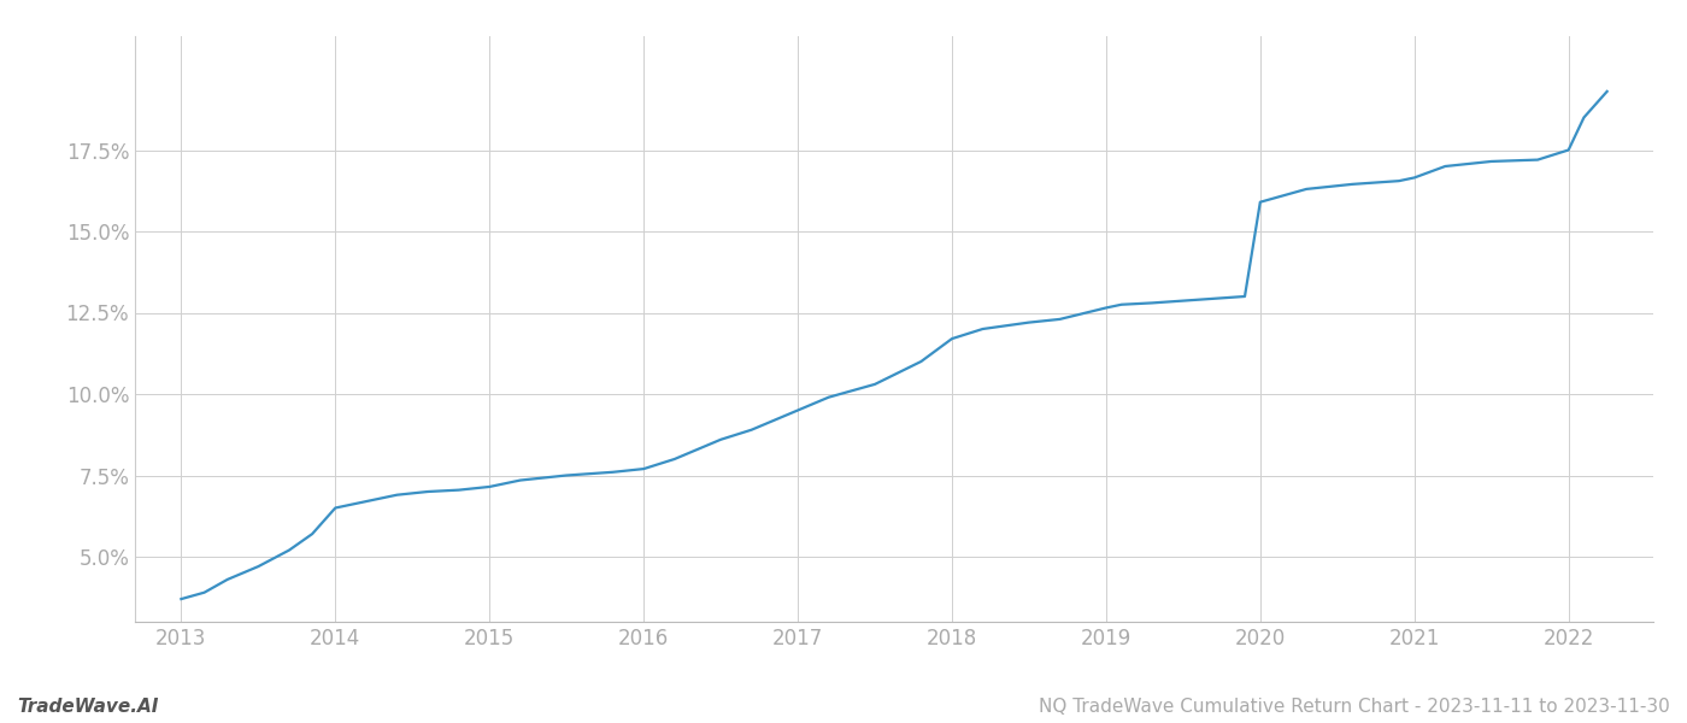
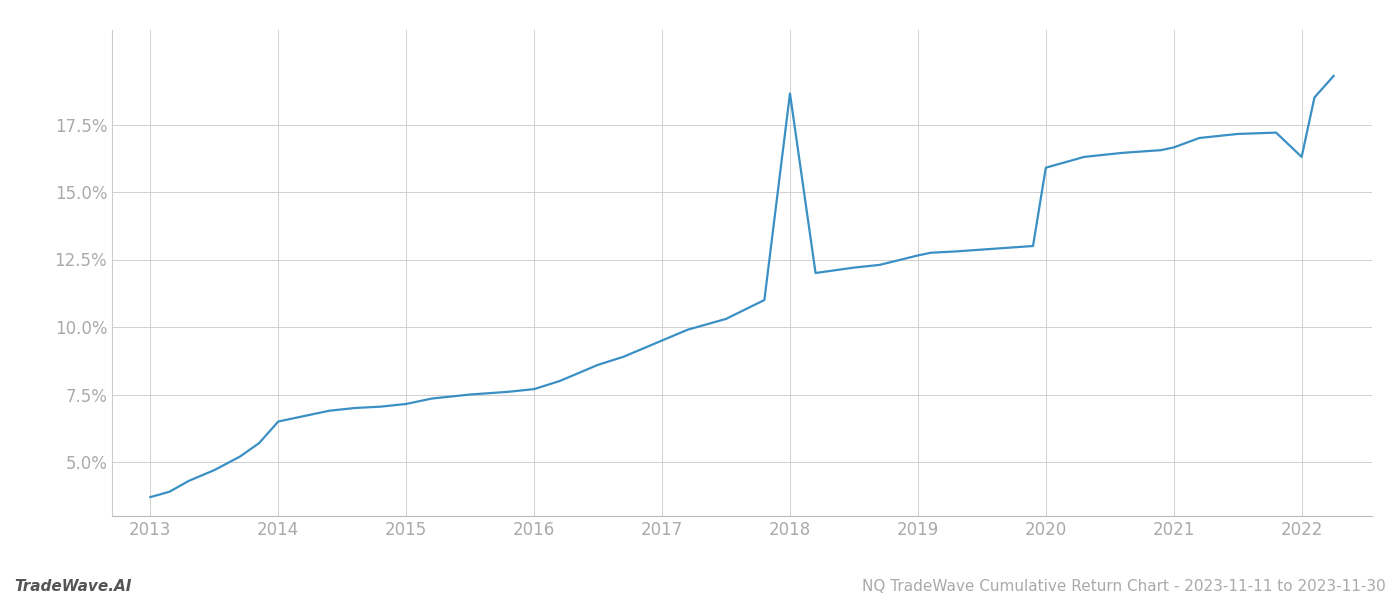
2018: 11.70% -> 18.65%
2022: 17.50% -> 16.30%
